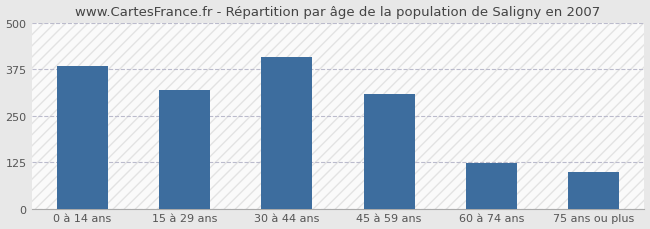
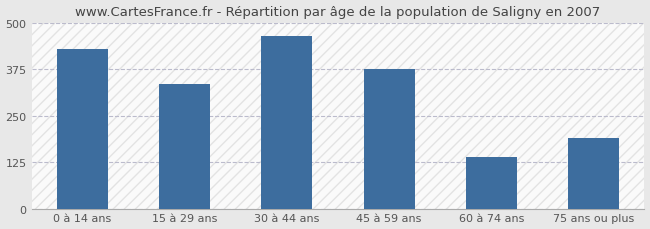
0 à 14 ans: 383 -> 430
15 à 29 ans: 318 -> 335
30 à 44 ans: 408 -> 465
45 à 59 ans: 308 -> 375
60 à 74 ans: 123 -> 140
75 ans ou plus: 98 -> 190
